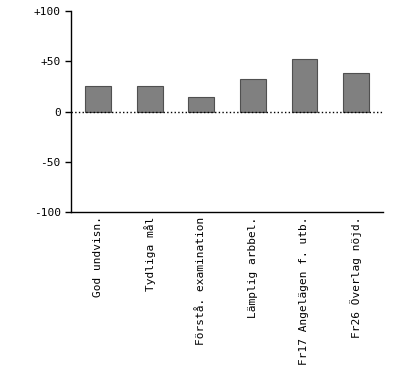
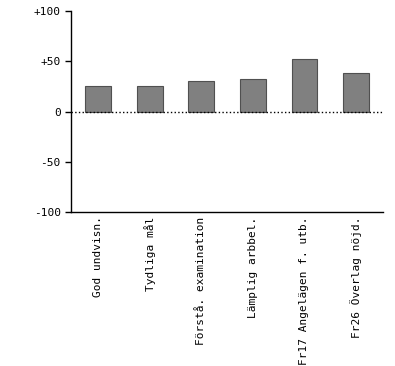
Förstå. examination: 15 -> 30
